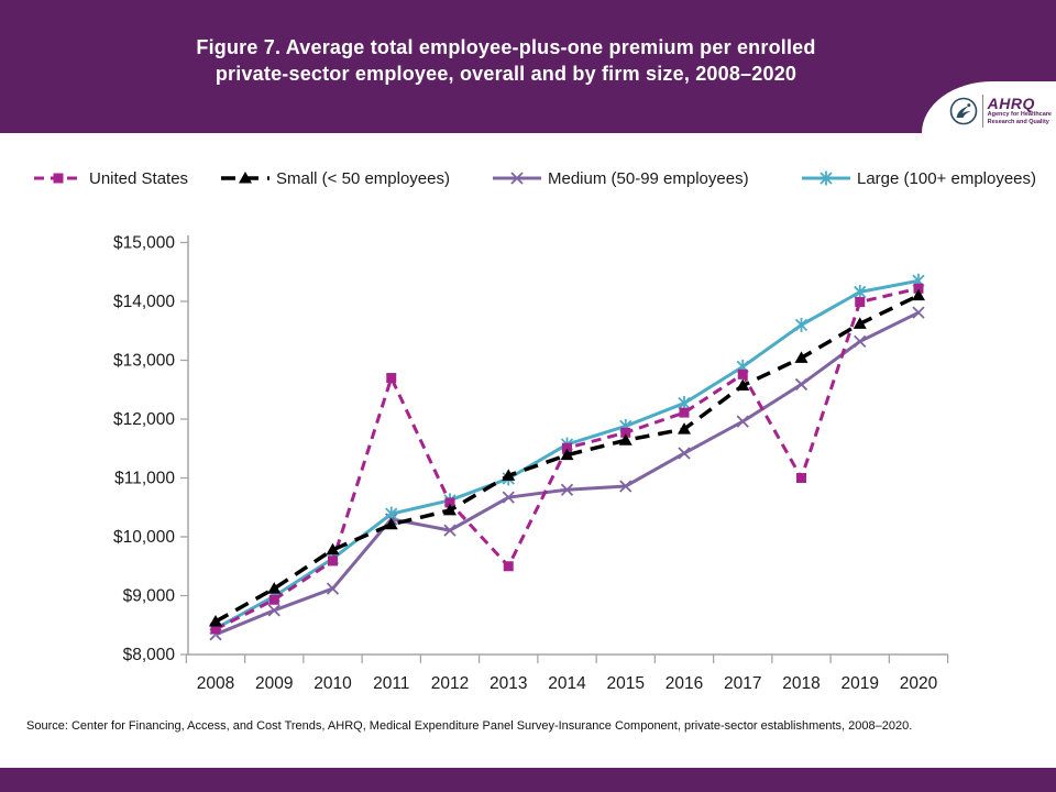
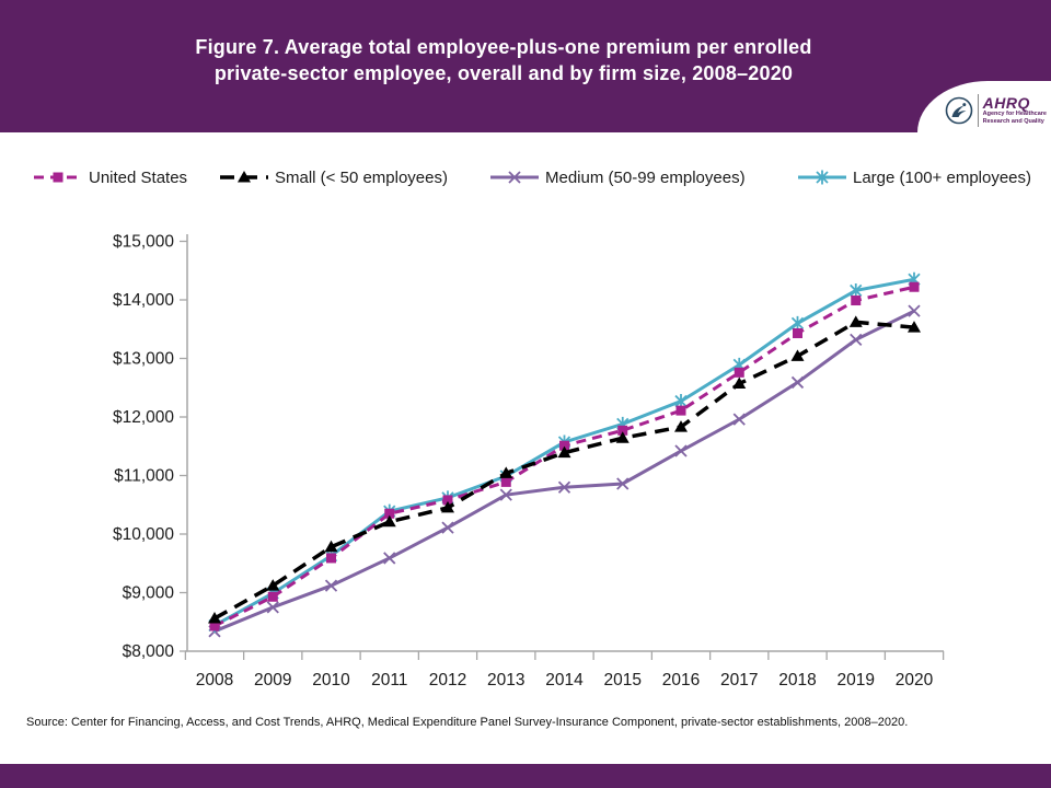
United States/2011: $12700 -> $10400
Medium (50-99 employees)/2011: $10300 -> $9600
United States/2013: $9500 -> $10900
United States/2018: $11000 -> $13400
Small (< 50 employees)/2020: $14100 -> $13500
